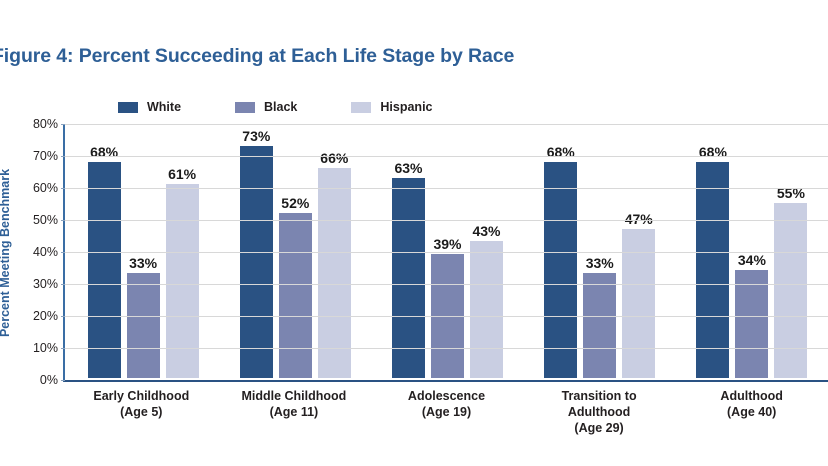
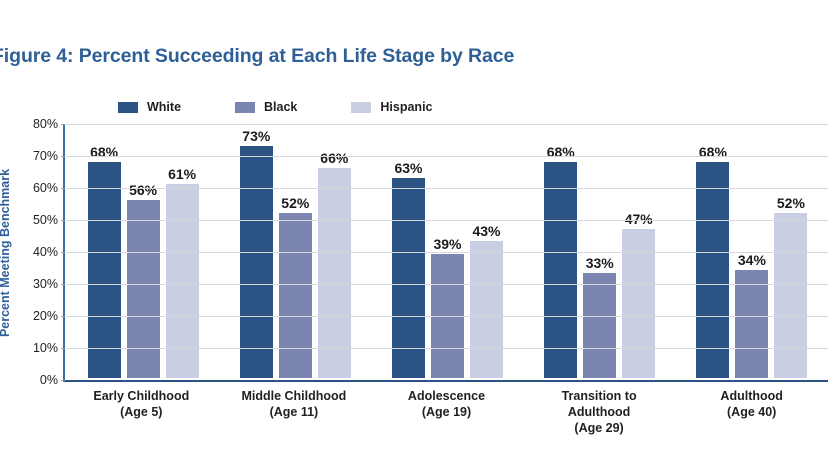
Black/Early Childhood (Age 5): 33% -> 56%
Hispanic/Adulthood (Age 40): 55% -> 52%
